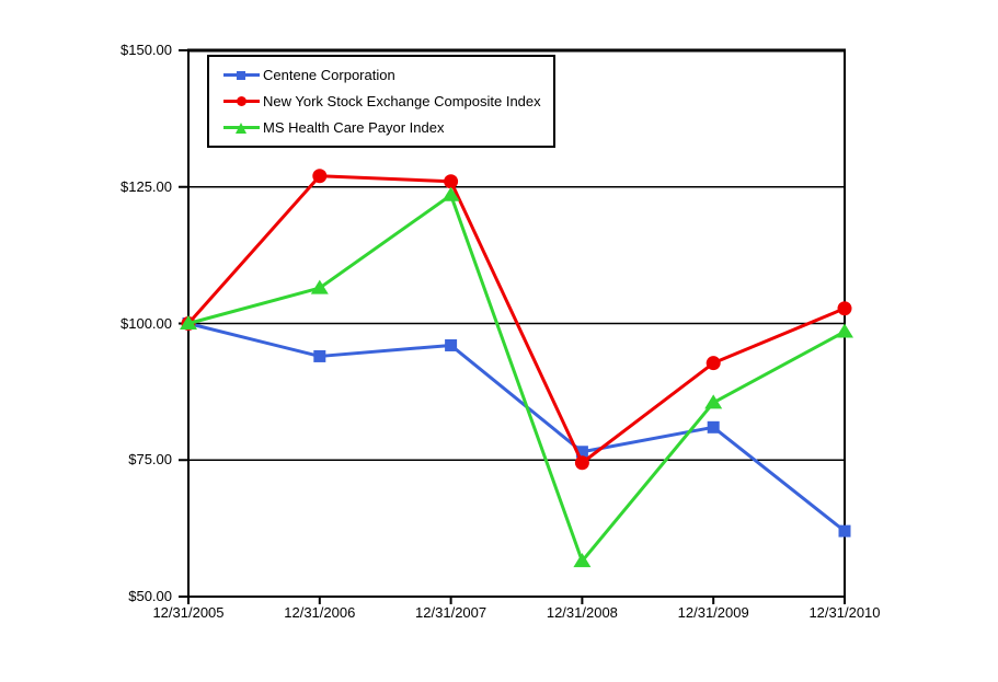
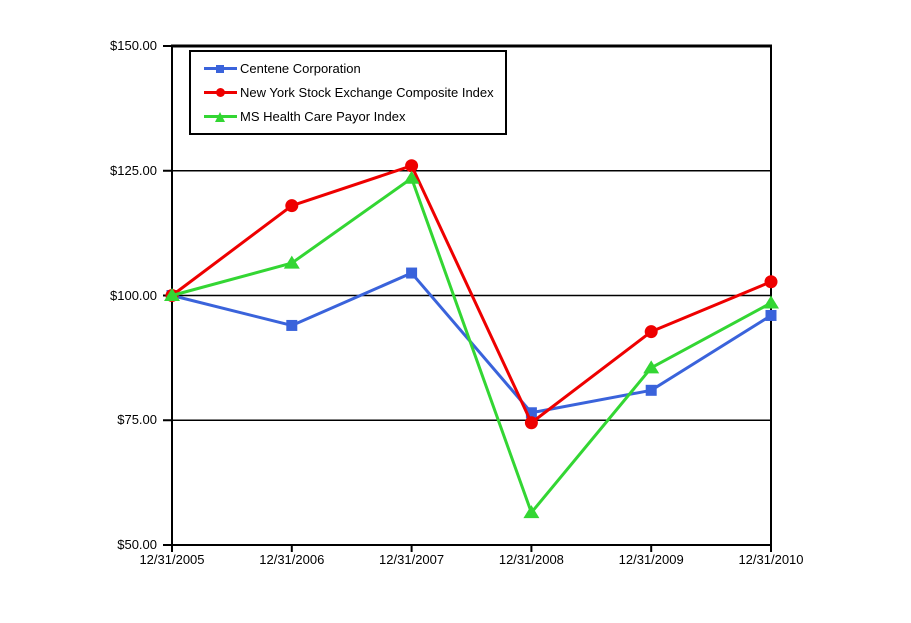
New York Stock Exchange Composite Index/12/31/2006: $127 -> $118
Centene Corporation/12/31/2007: $96 -> $104
Centene Corporation/12/31/2010: $62 -> $96
